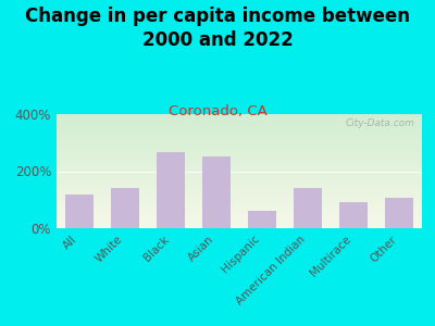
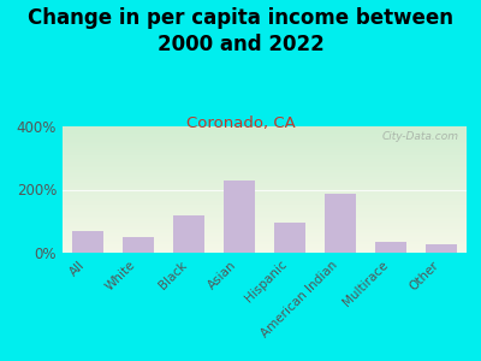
All: 120% -> 70%
White: 140% -> 50%
Black: 265% -> 120%
Asian: 250% -> 230%
Hispanic: 60% -> 95%
American Indian: 140% -> 185%
Multirace: 90% -> 35%
Other: 105% -> 25%
